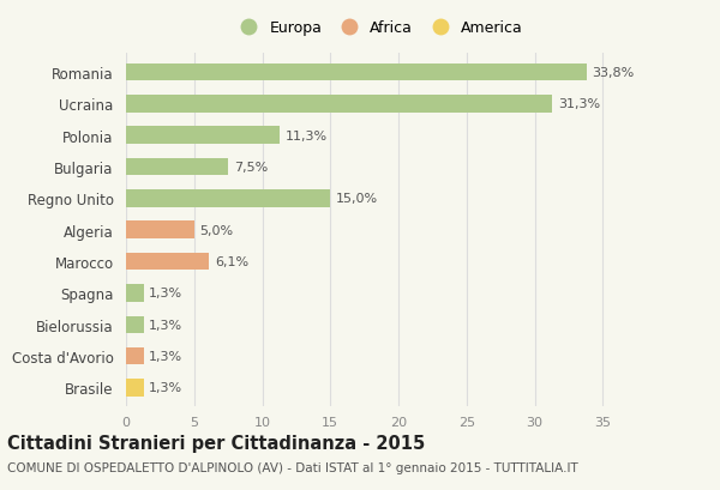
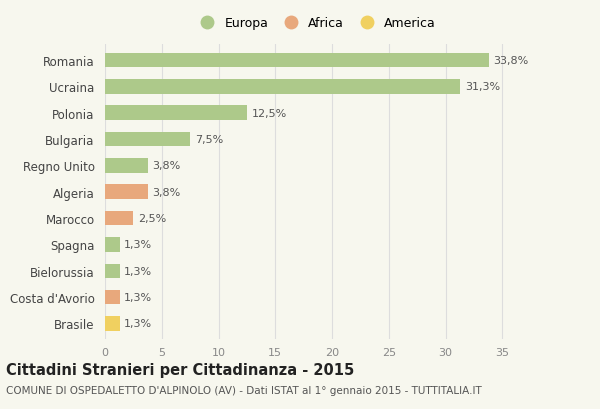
Polonia: 11,3% -> 12,5%
Regno Unito: 15,0% -> 3,8%
Algeria: 5,0% -> 3,8%
Marocco: 6,1% -> 2,5%
